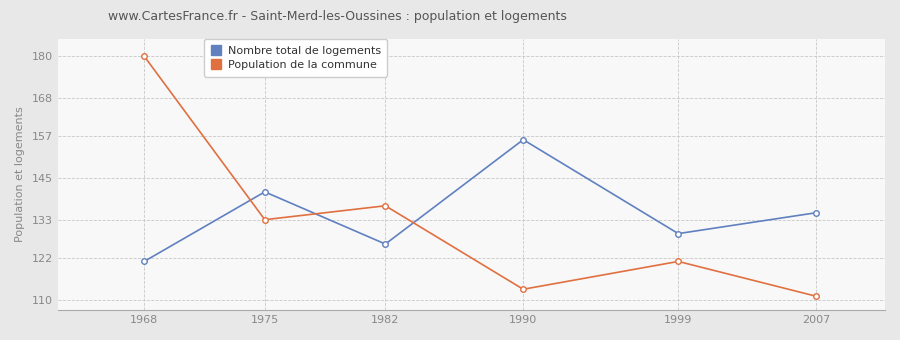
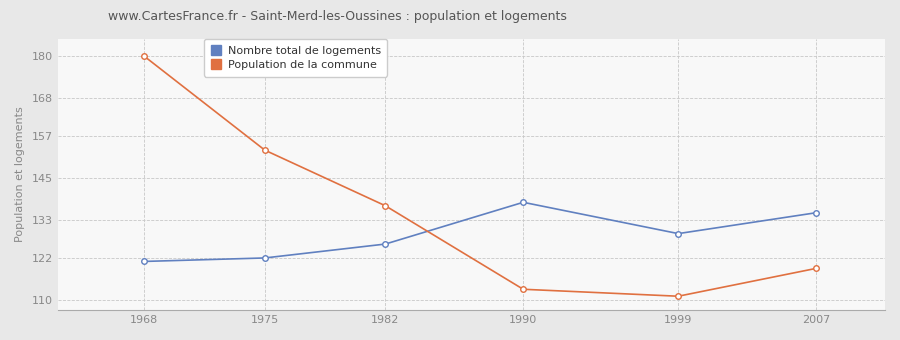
Nombre total de logements/1975: 141 -> 122
Population de la commune/1975: 133 -> 153
Nombre total de logements/1990: 156 -> 138
Population de la commune/1999: 121 -> 111
Population de la commune/2007: 111 -> 119
